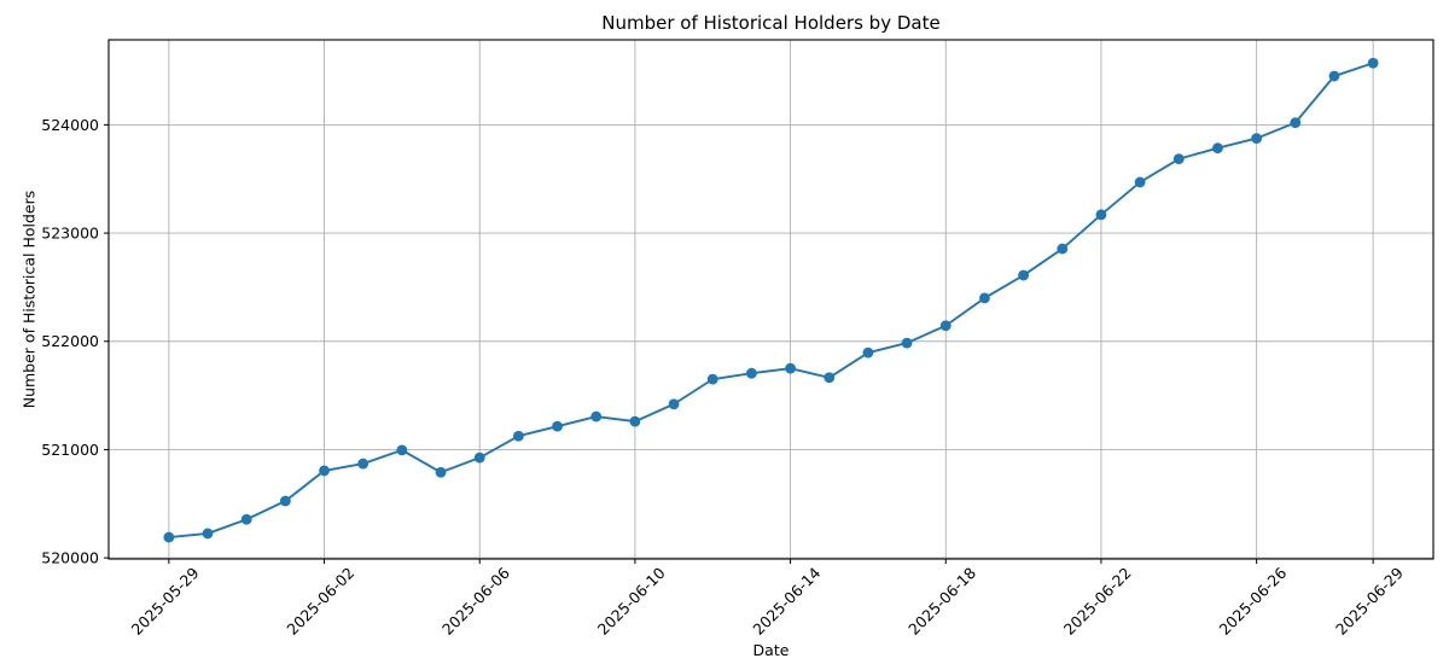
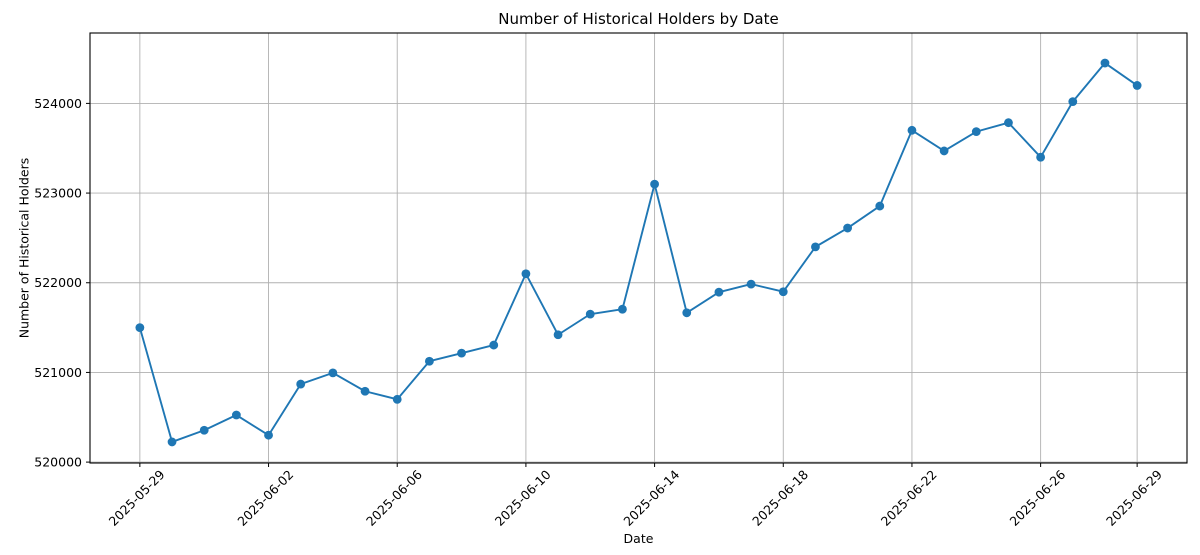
2025-05-29: 520200 -> 521500
2025-06-02: 520800 -> 520300
2025-06-06: 520900 -> 520700
2025-06-10: 521300 -> 522100
2025-06-14: 521800 -> 523100
2025-06-18: 522100 -> 521900
2025-06-22: 523200 -> 523700
2025-06-26: 523900 -> 523400
2025-06-29: 524600 -> 524200
